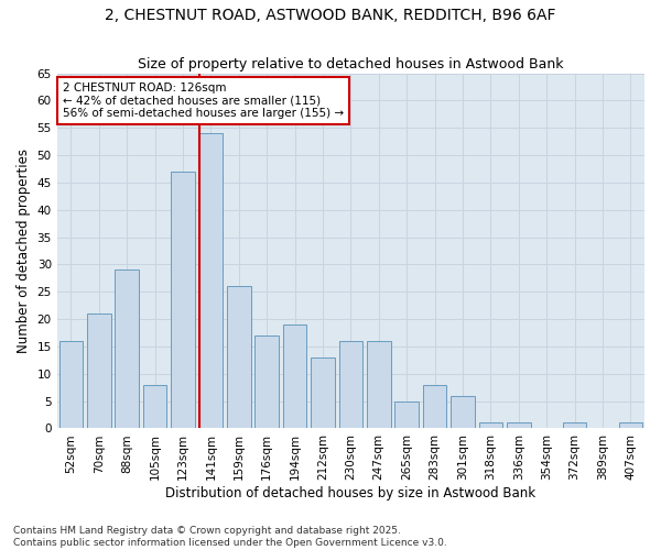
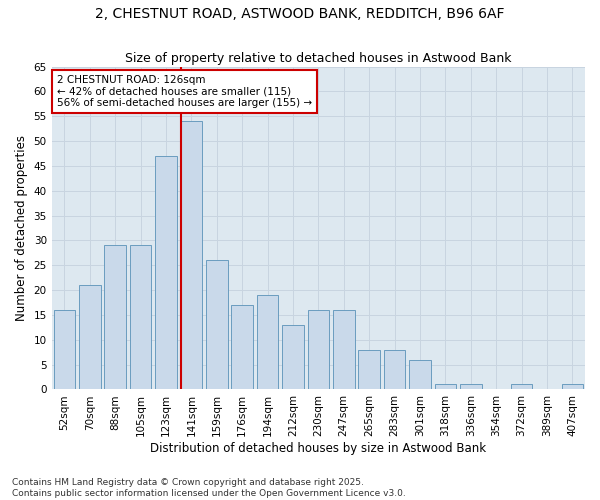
105sqm: 8 -> 29
265sqm: 5 -> 8
